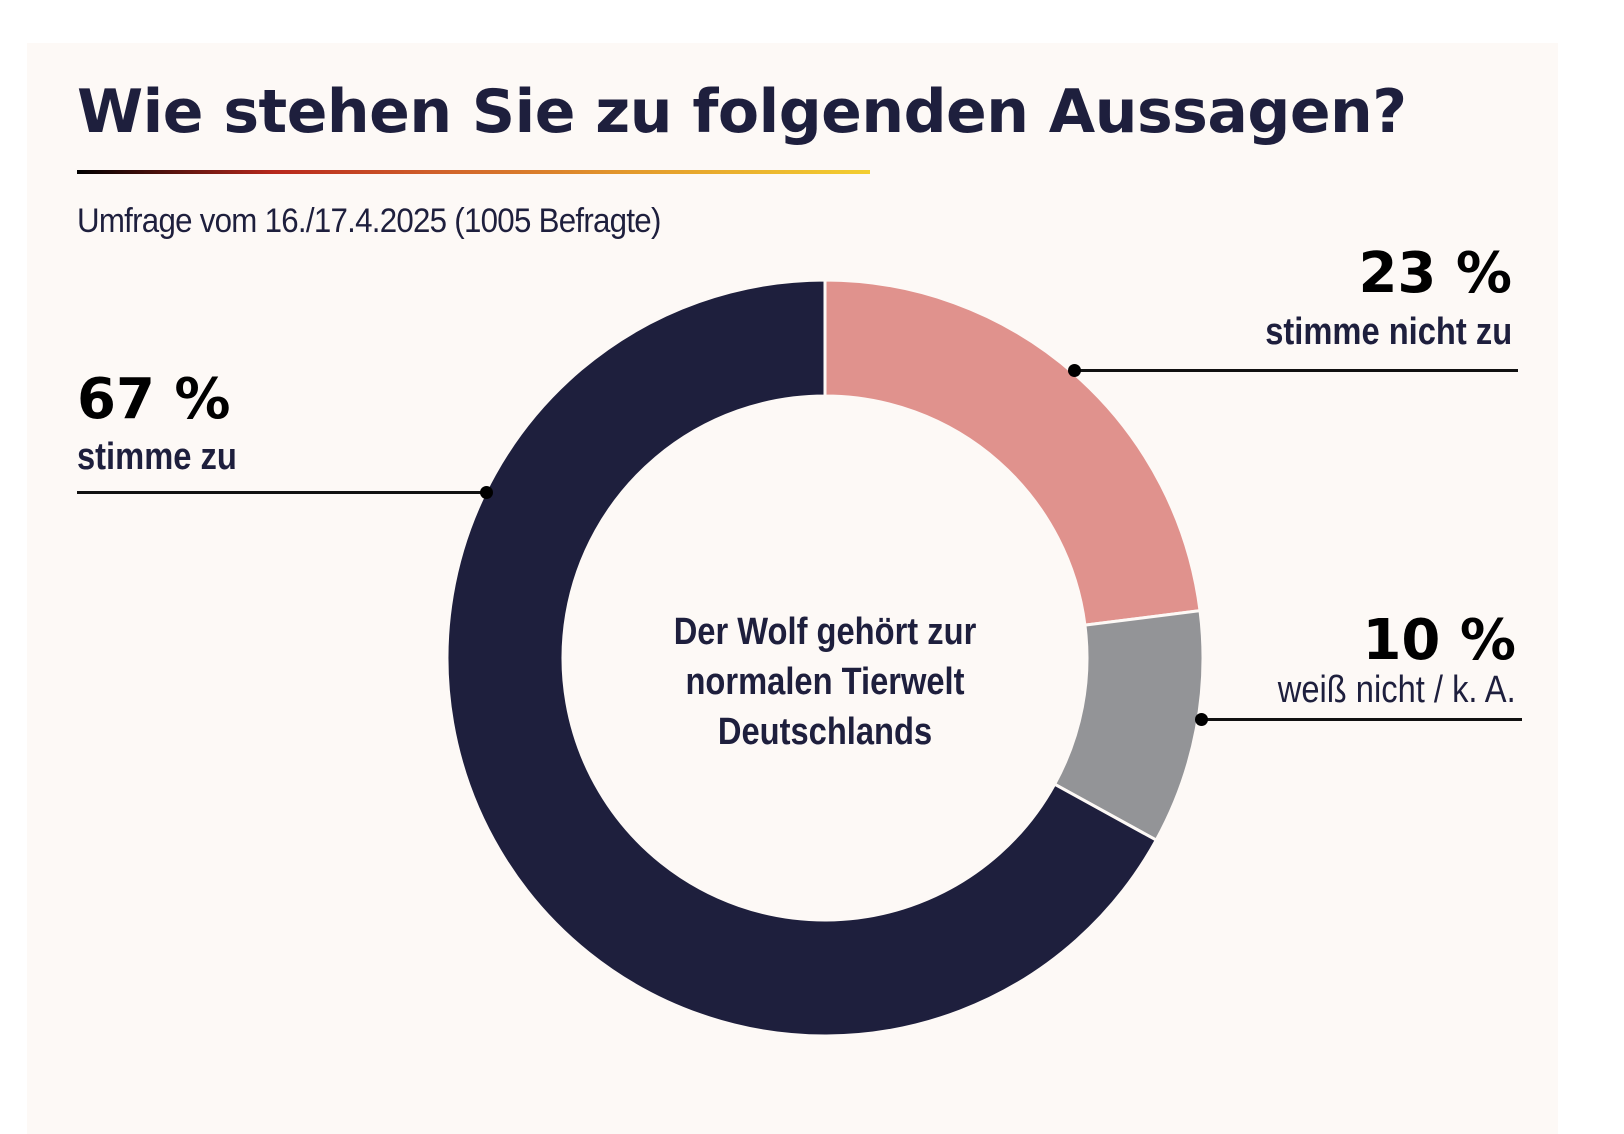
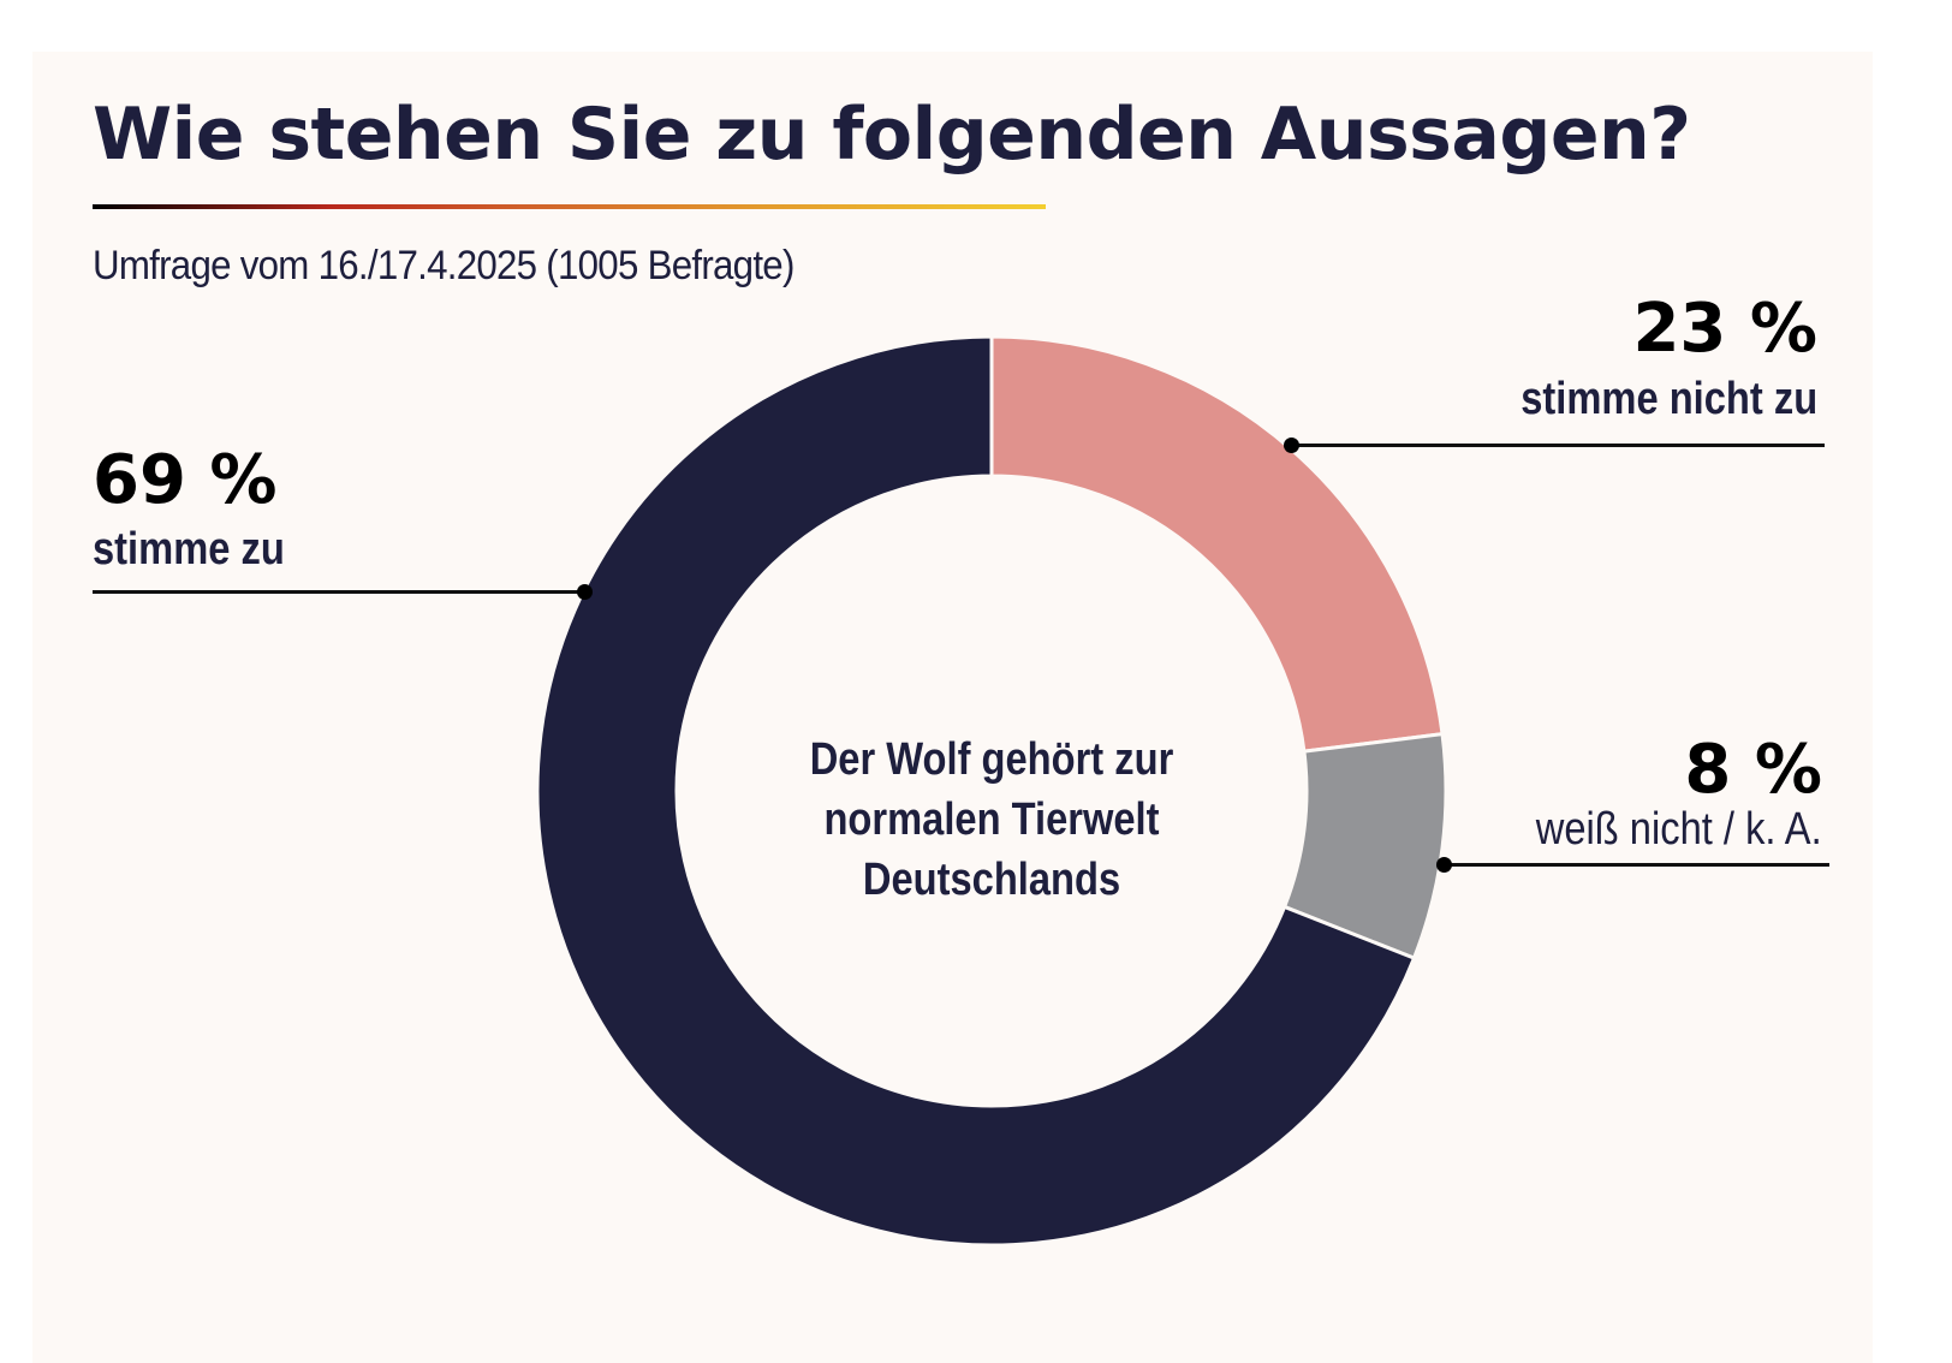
weiß nicht / k. A.: 10 -> 8
stimme zu: 67 -> 69
